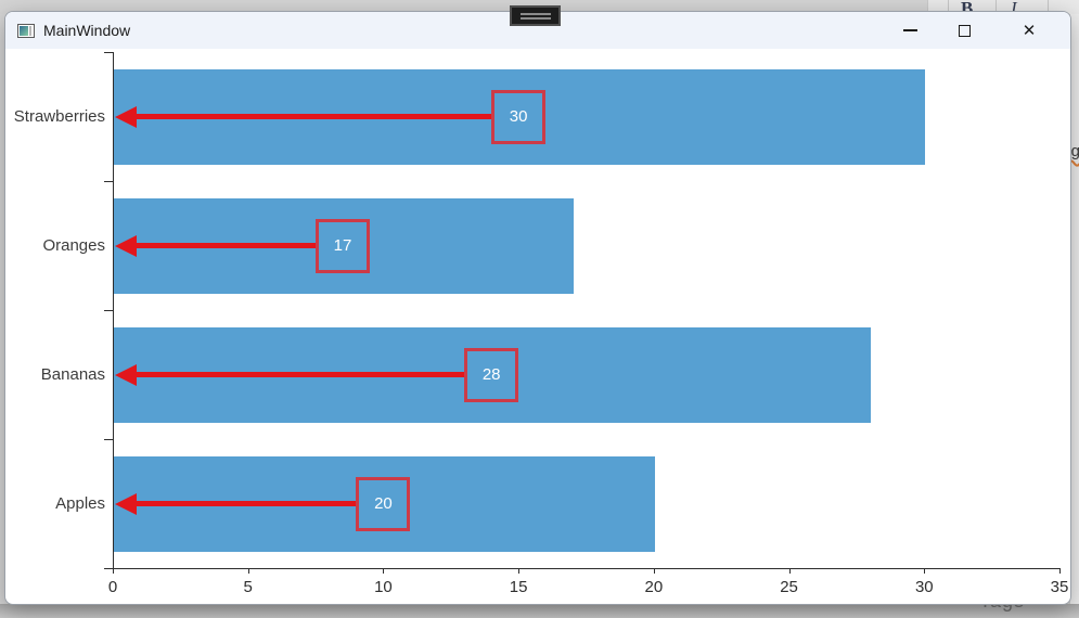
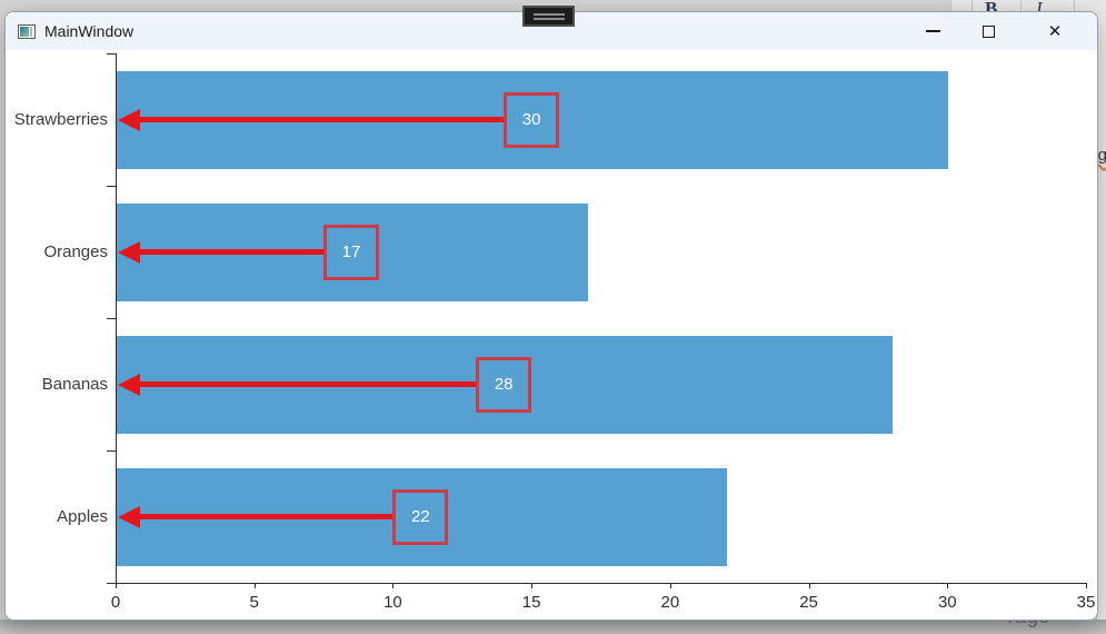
Apples: 20 -> 22
